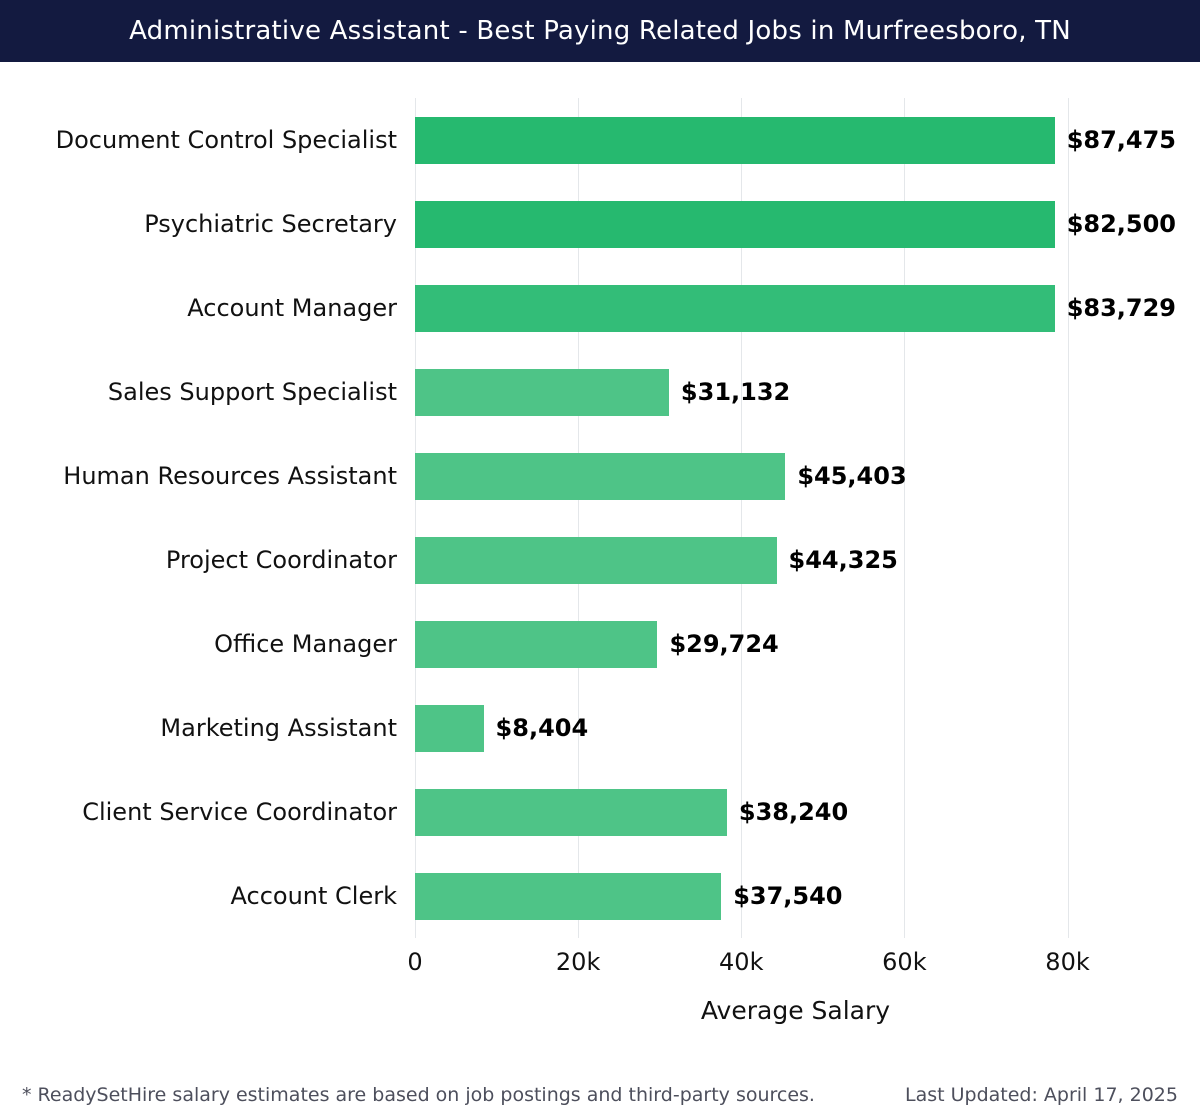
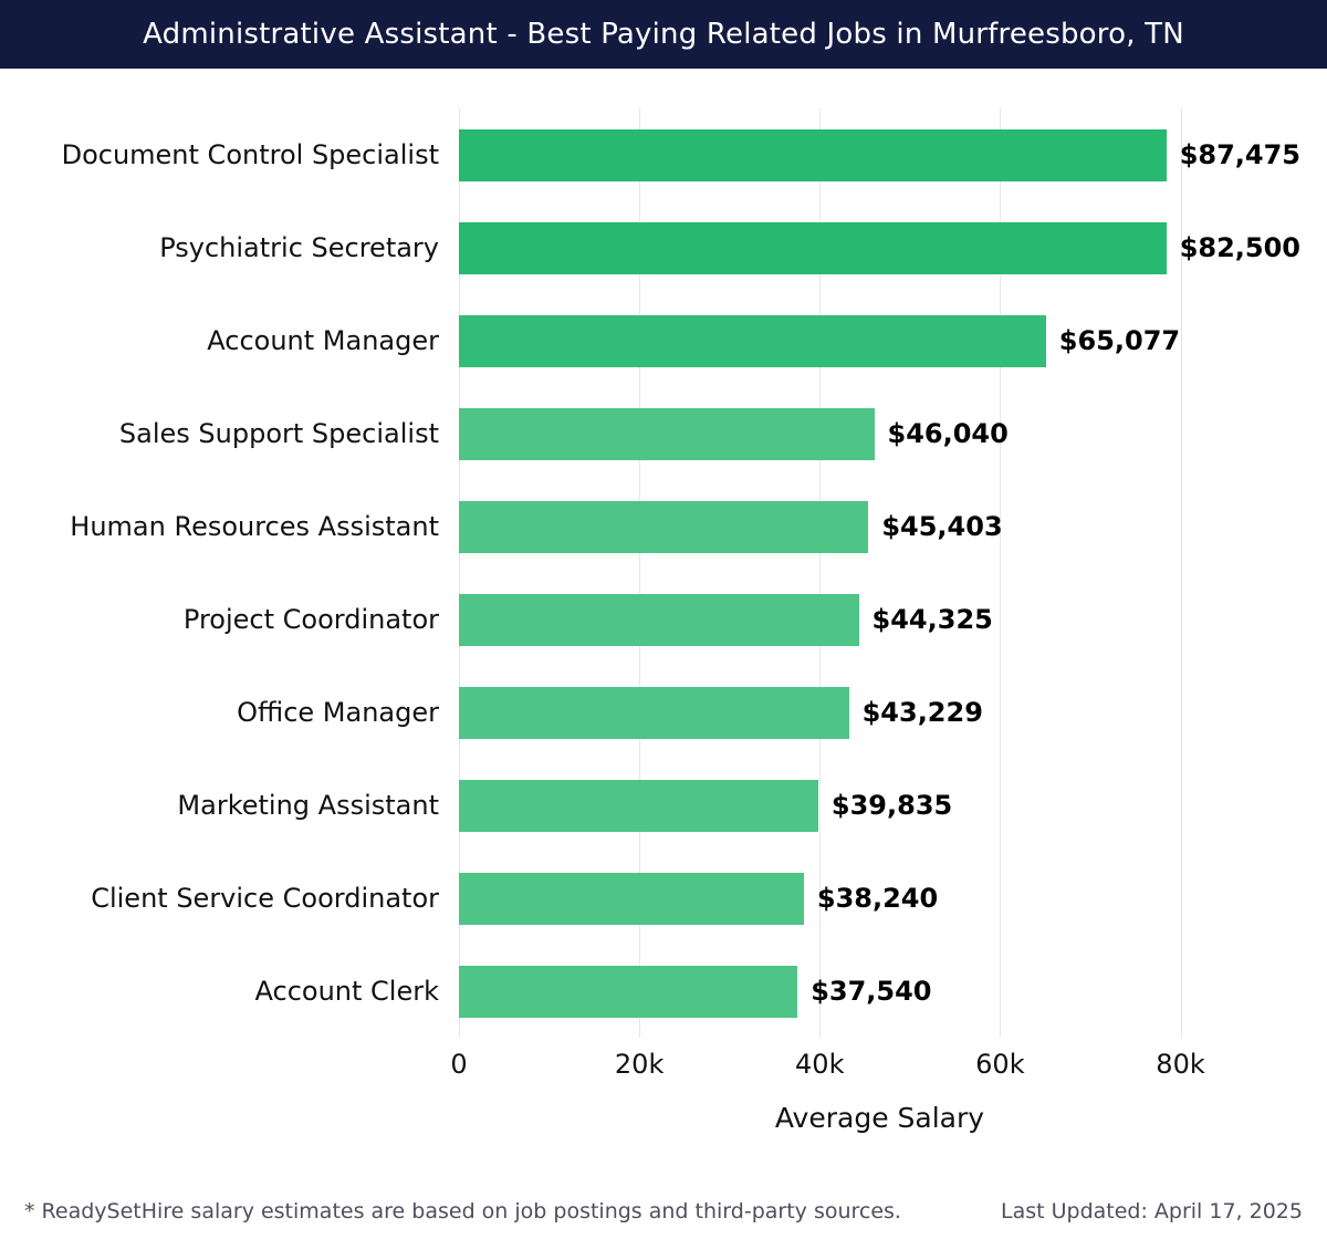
Account Manager: $83,729 -> $65,077
Sales Support Specialist: $31,132 -> $46,040
Office Manager: $29,724 -> $43,229
Marketing Assistant: $8,404 -> $39,835
